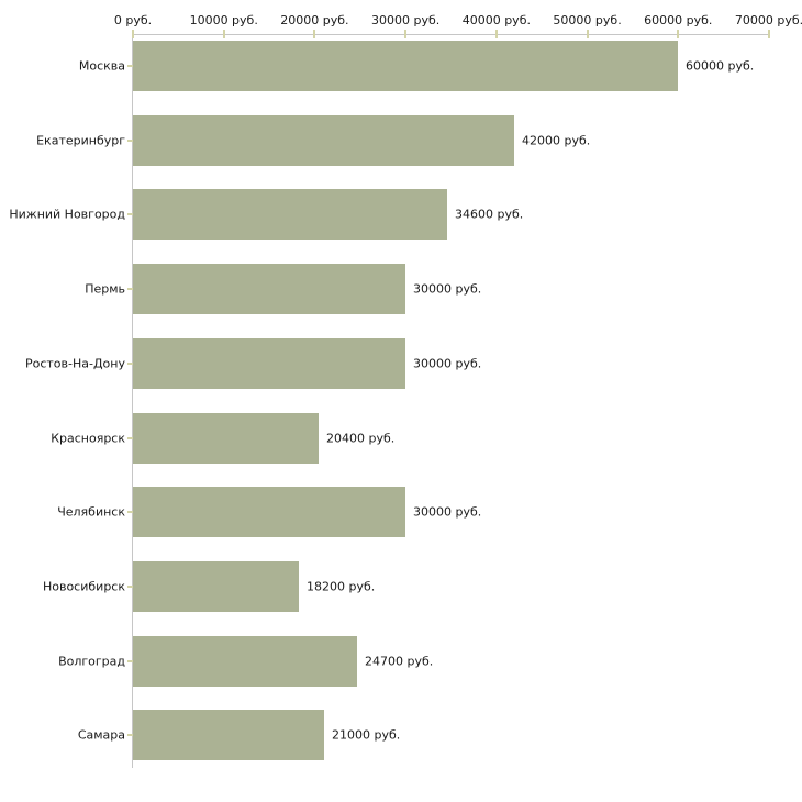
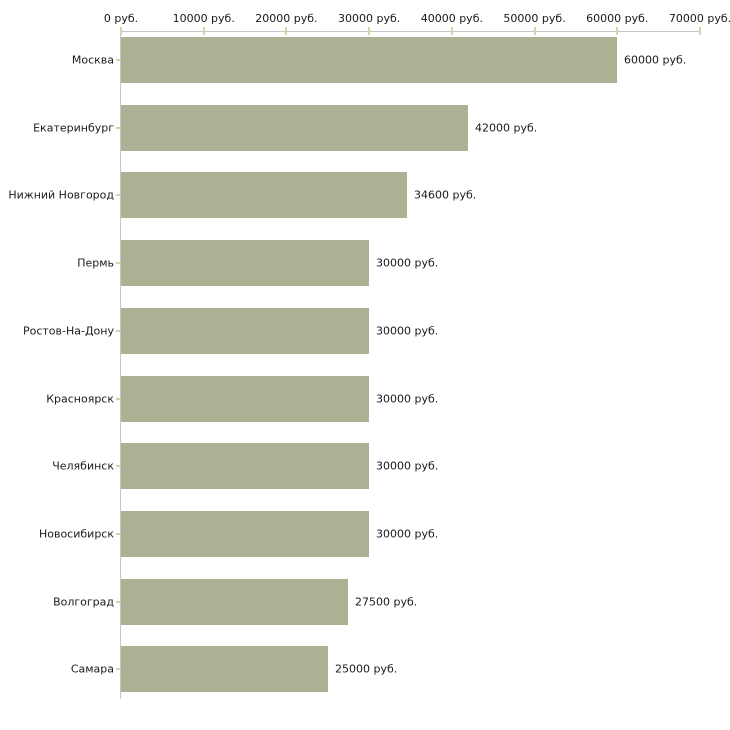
Красноярск: 20400 -> 30000
Новосибирск: 18200 -> 30000
Волгоград: 24700 -> 27500
Самара: 21000 -> 25000
